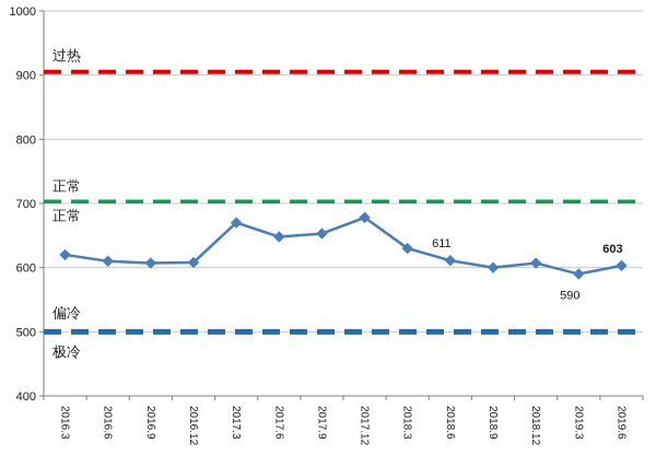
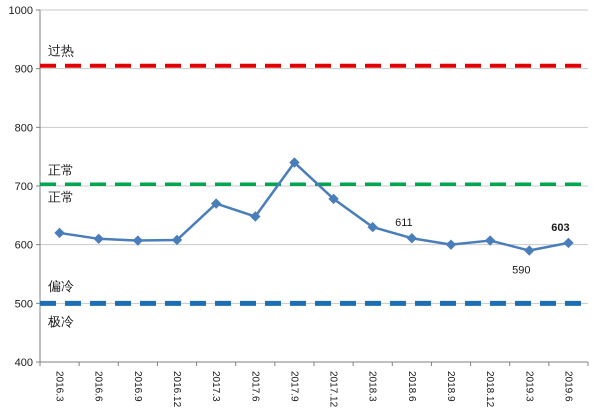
2017.9: 650 -> 740
